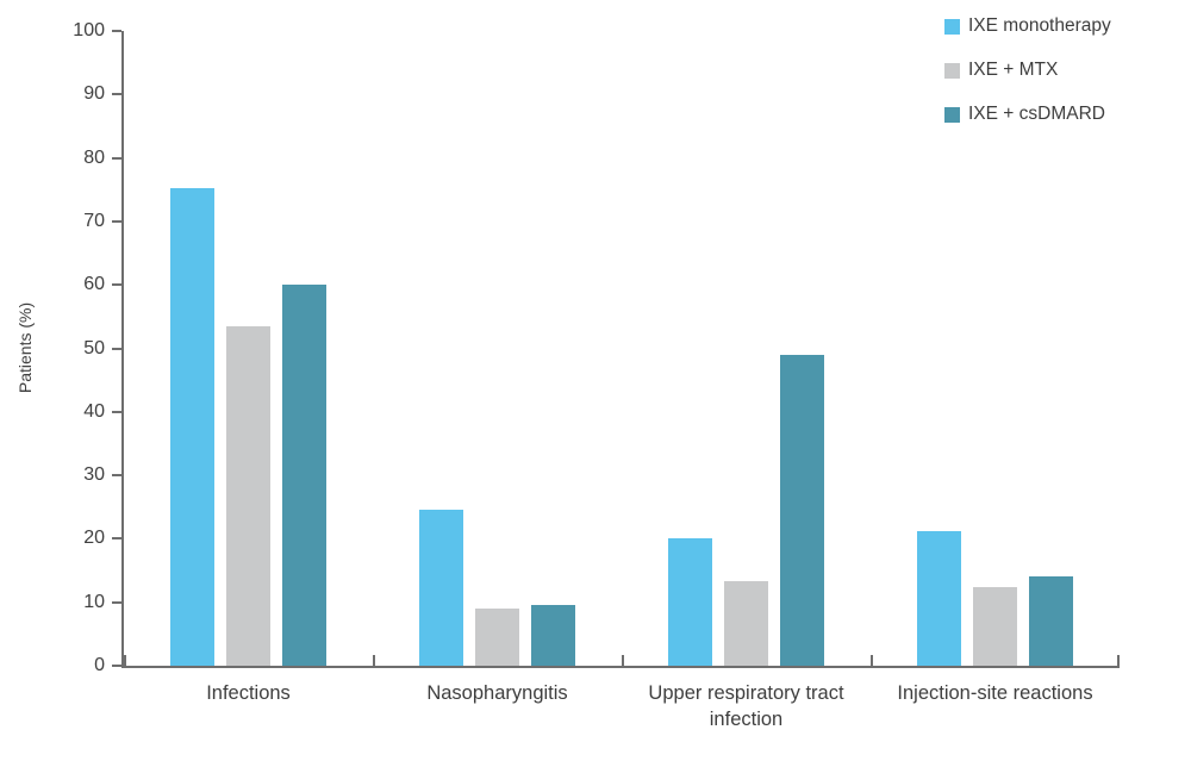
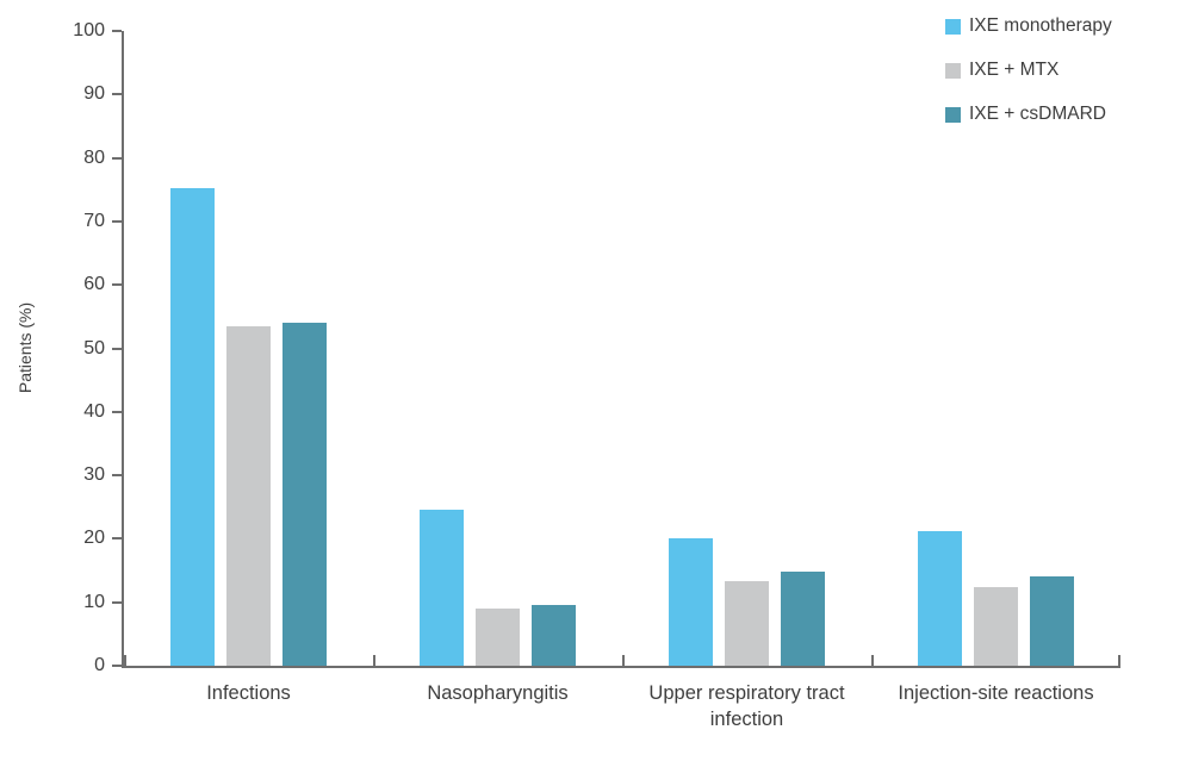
IXE + csDMARD/Infections: 60 -> 54
IXE + csDMARD/Upper respiratory tract infection: 49 -> 15
